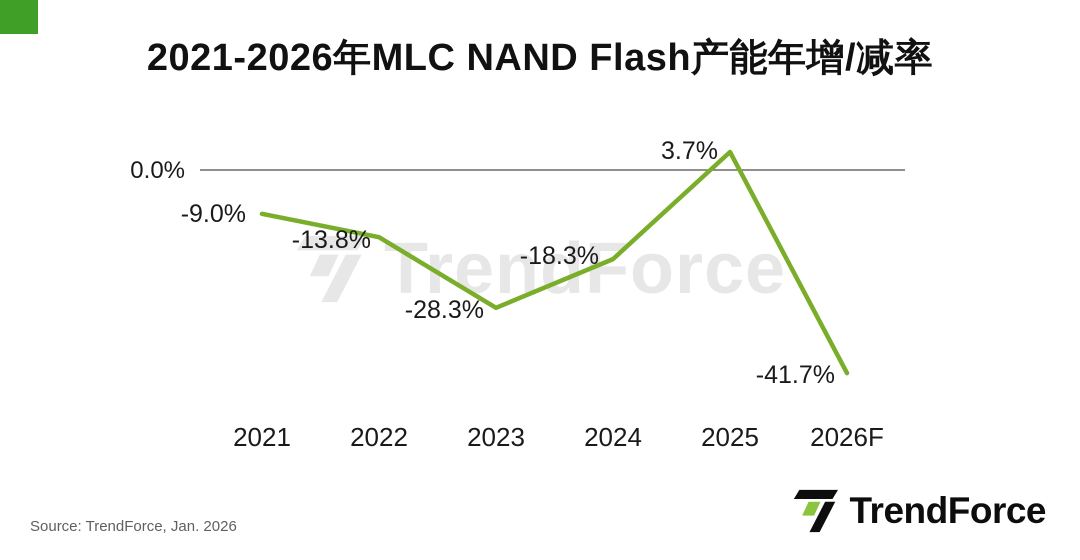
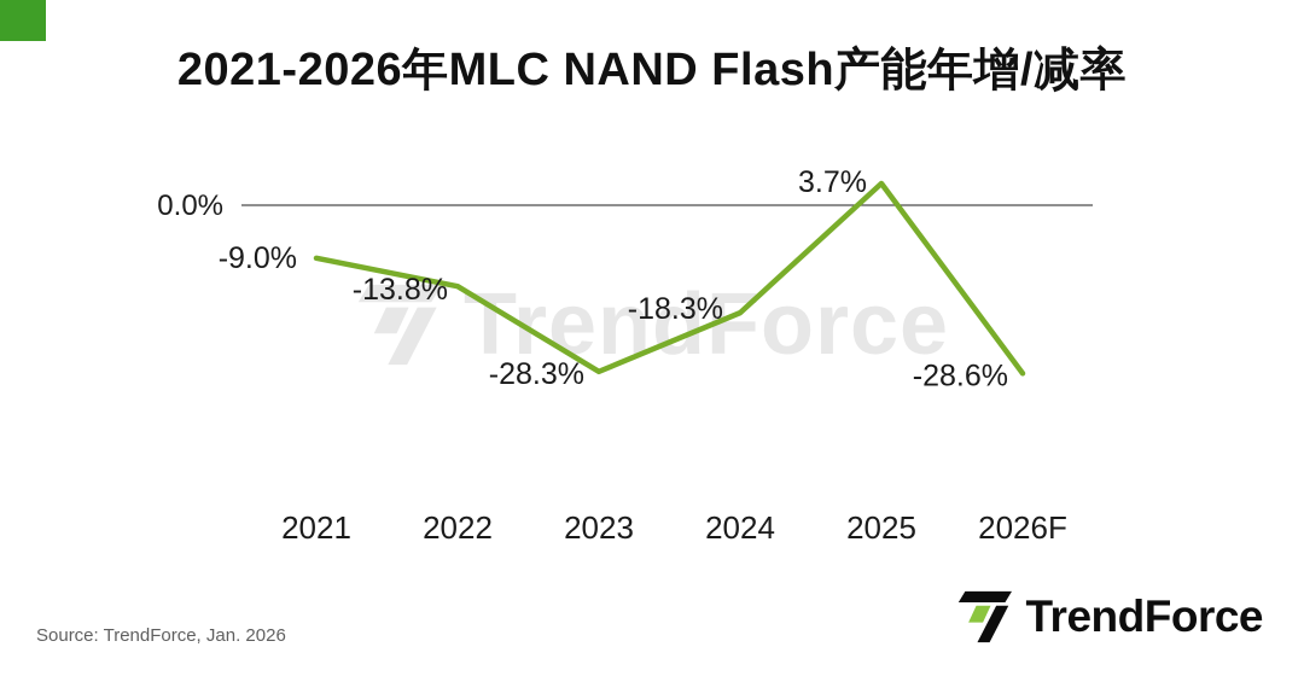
2026F: -41.7% -> -28.6%
